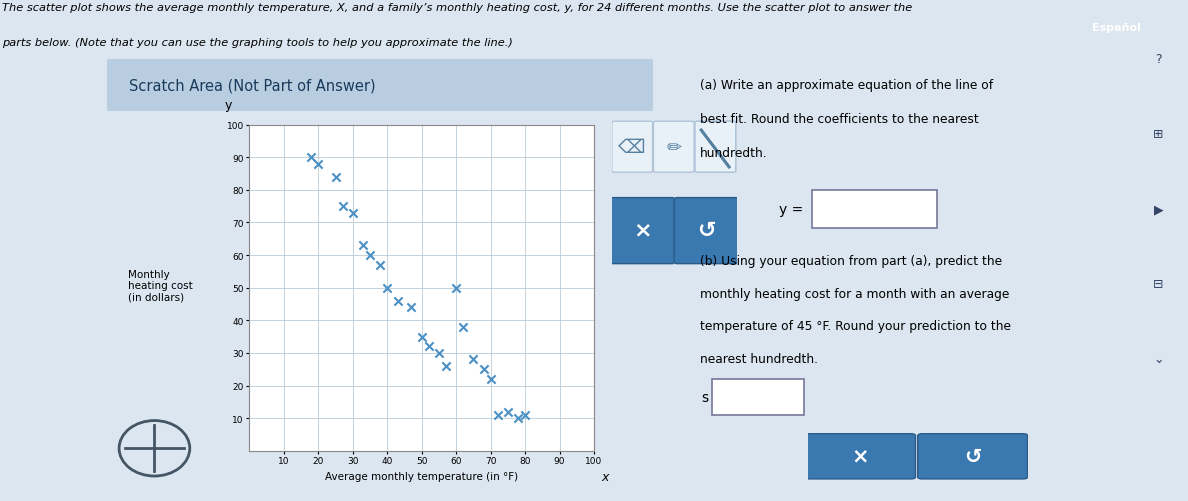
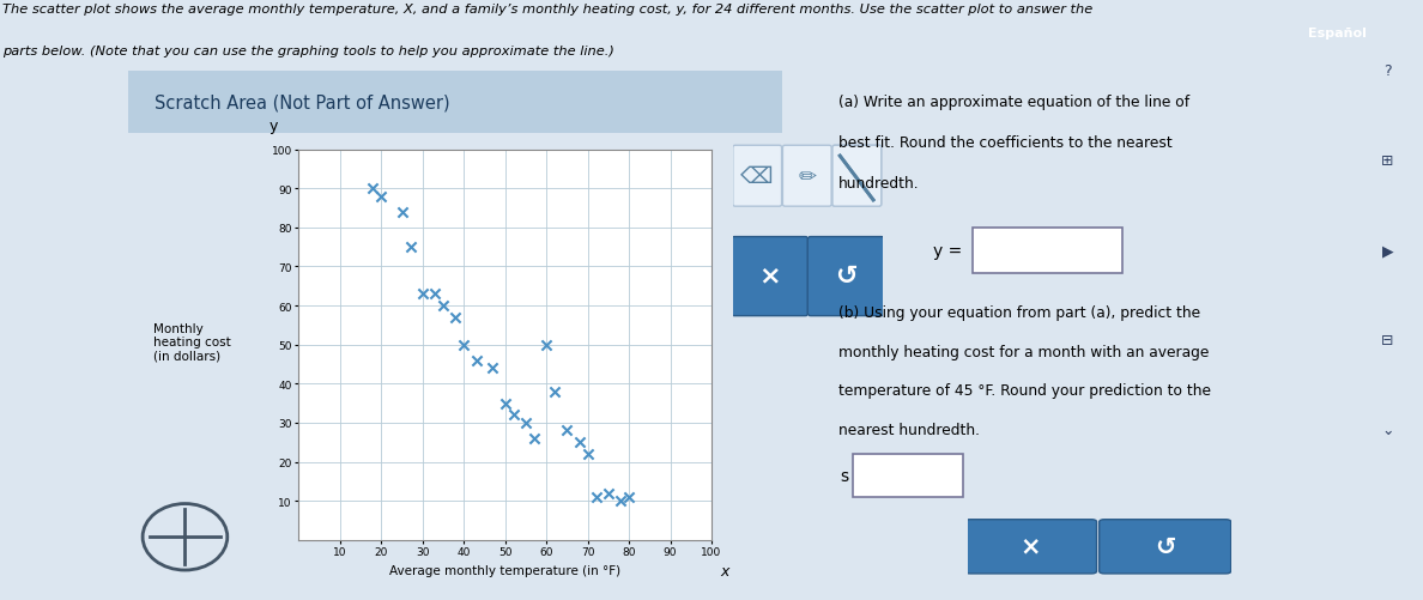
30: 73 -> 63
